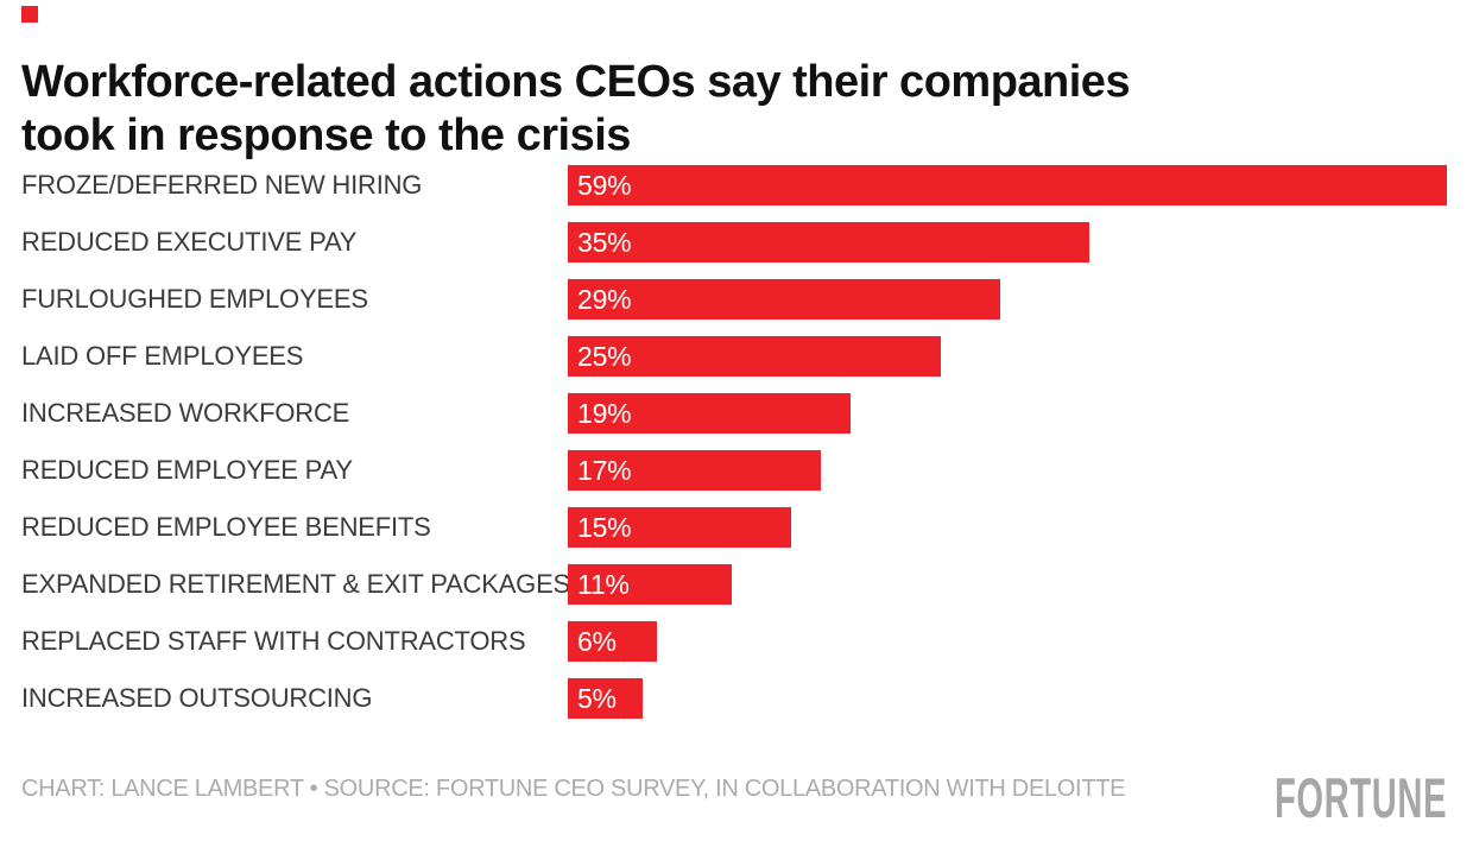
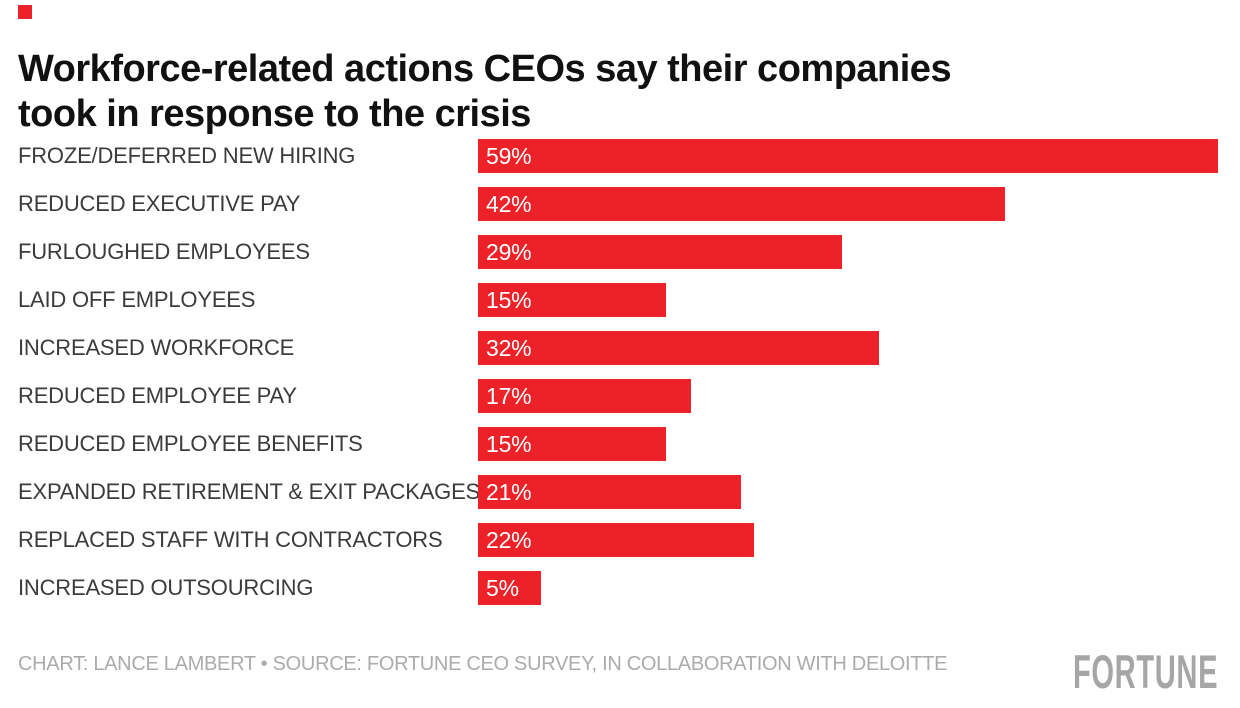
REDUCED EXECUTIVE PAY: 35% -> 42%
LAID OFF EMPLOYEES: 25% -> 15%
INCREASED WORKFORCE: 19% -> 32%
EXPANDED RETIREMENT & EXIT PACKAGES: 11% -> 21%
REPLACED STAFF WITH CONTRACTORS: 6% -> 22%
